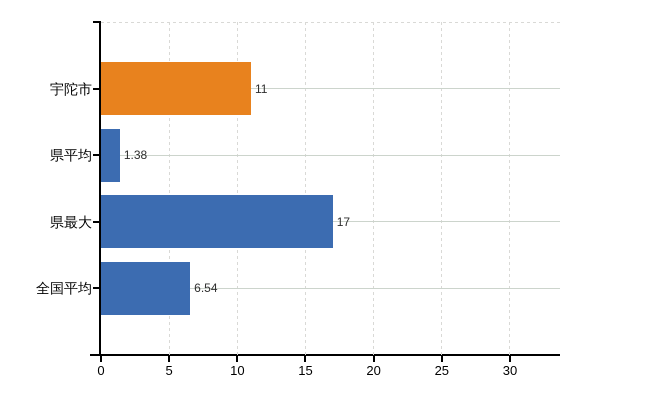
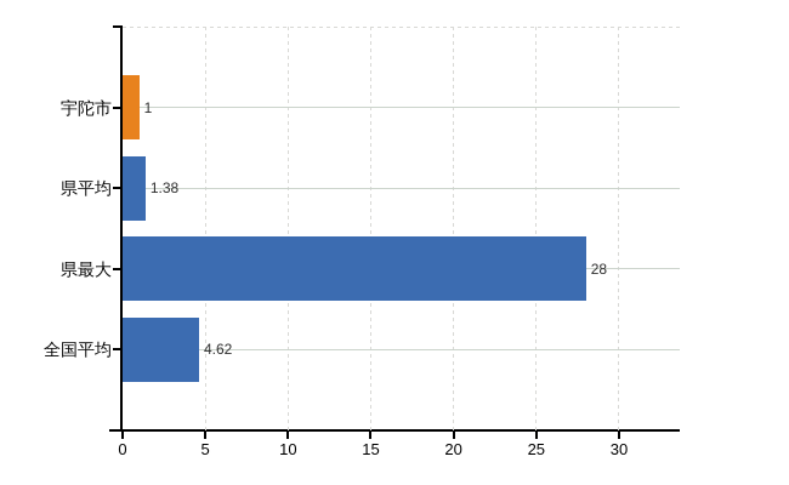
宇陀市: 11 -> 1
県最大: 17 -> 28
全国平均: 6.54 -> 4.62
